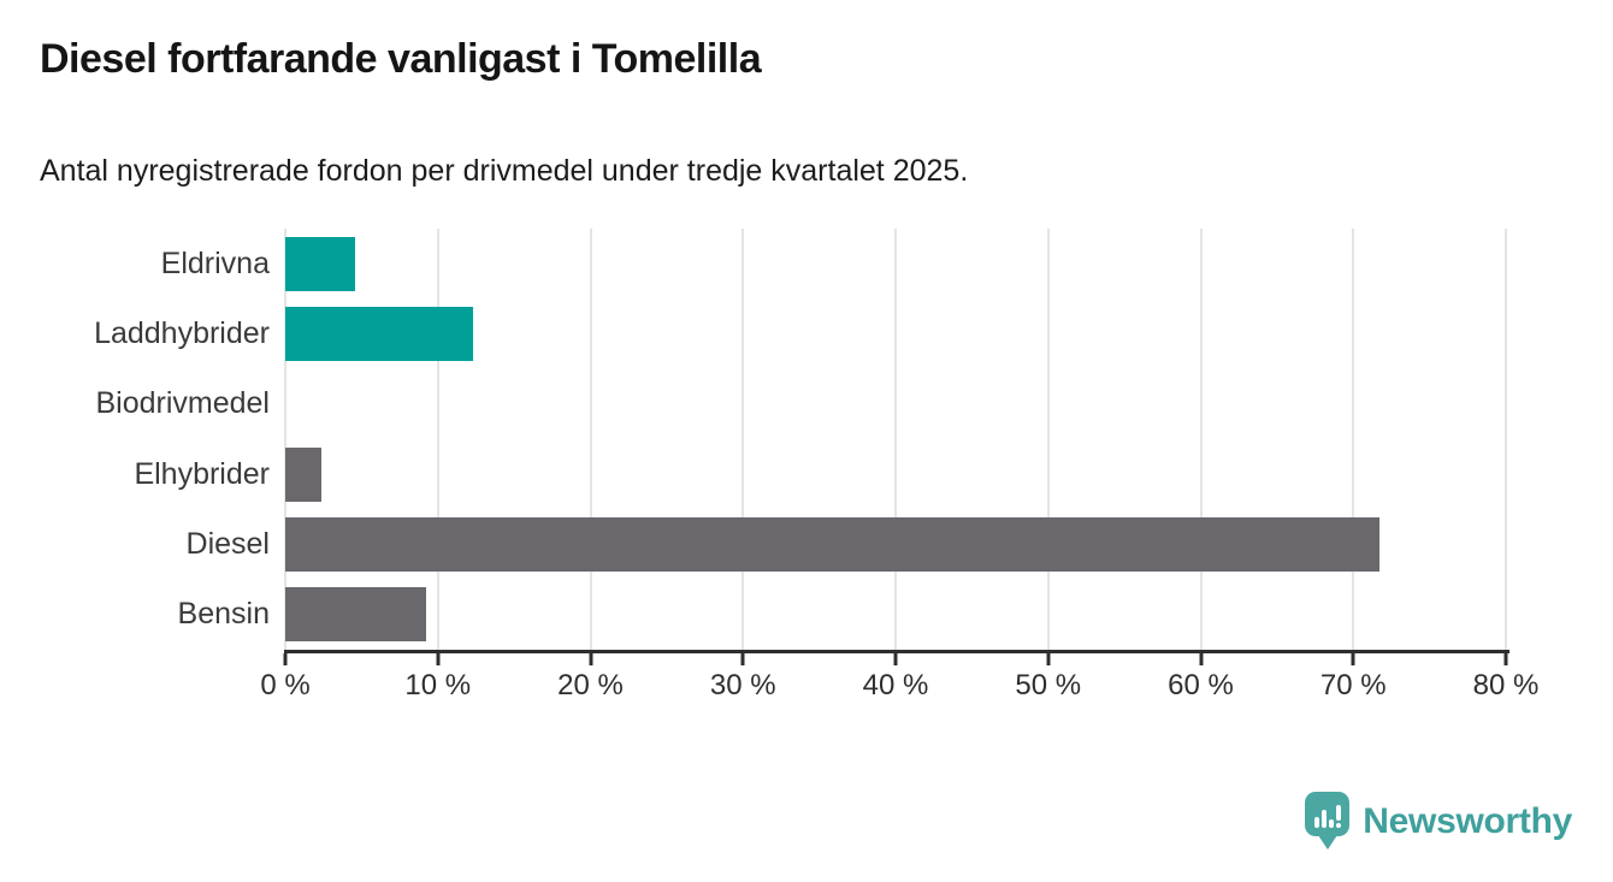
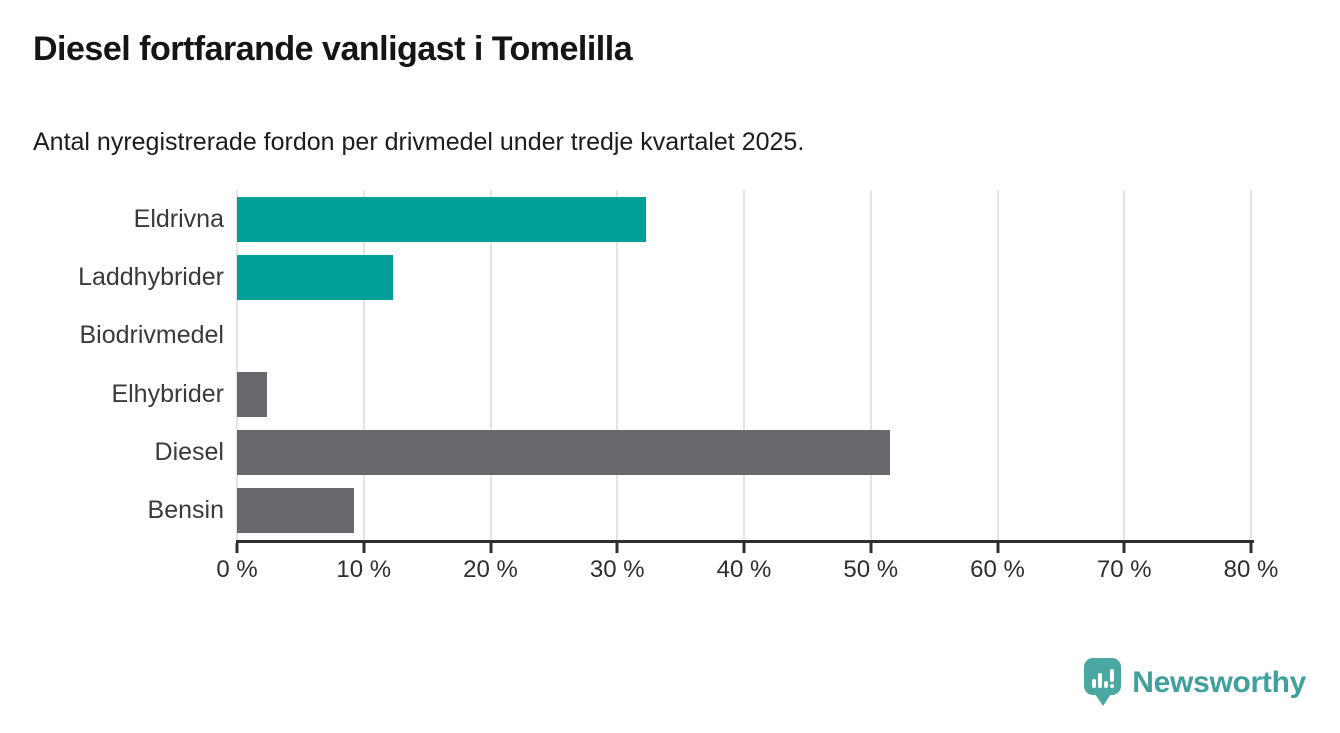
Eldrivna: 4.6% -> 32.3%
Diesel: 71.7% -> 51.5%
